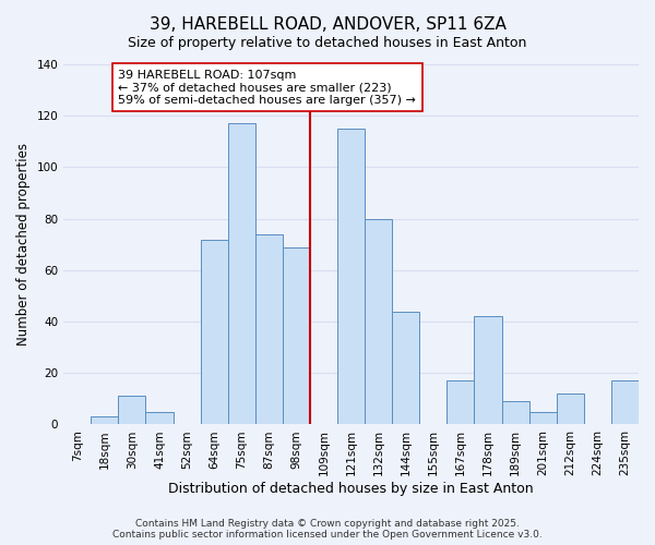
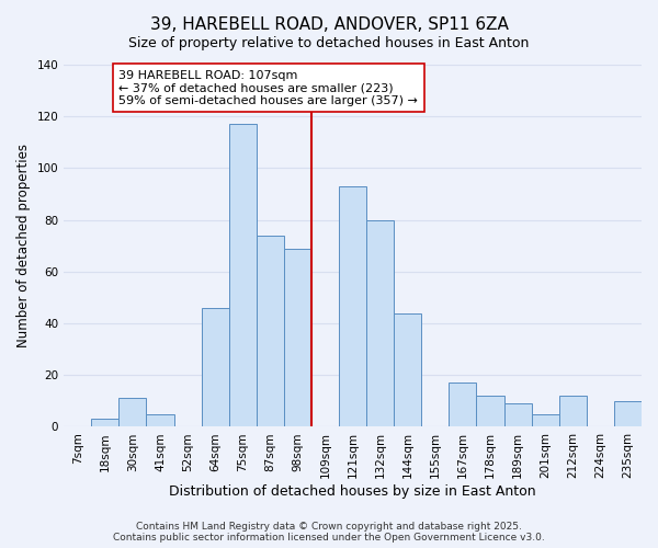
64sqm: 72 -> 46
121sqm: 115 -> 93
178sqm: 42 -> 12
235sqm: 17 -> 10
